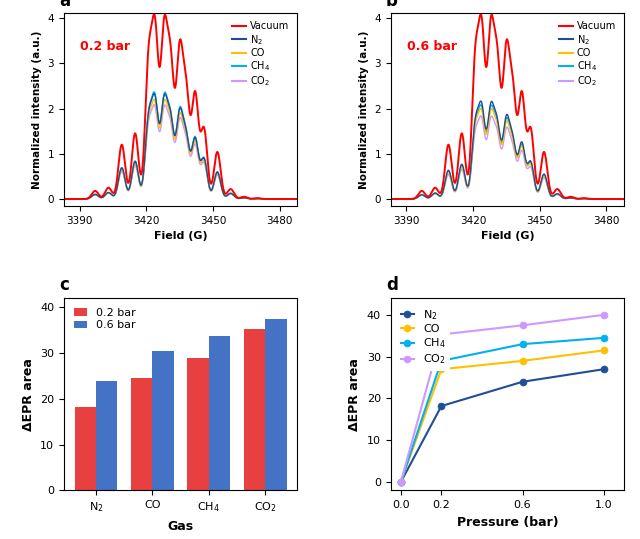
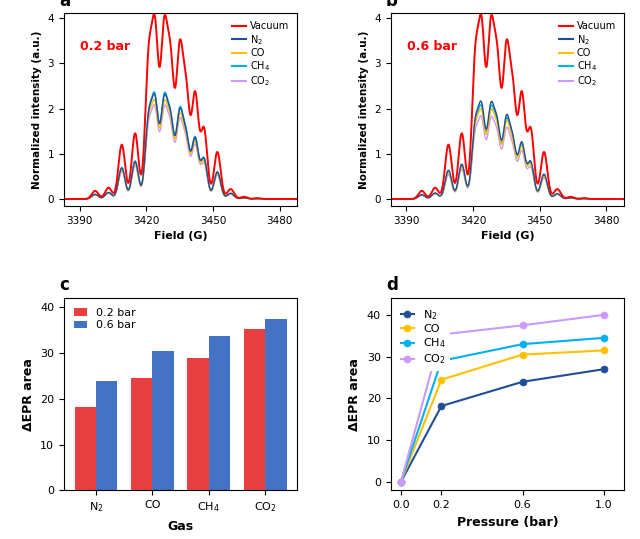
CO/0.2: 27.0 -> 24.5
CO/0.6: 29.0 -> 30.5
